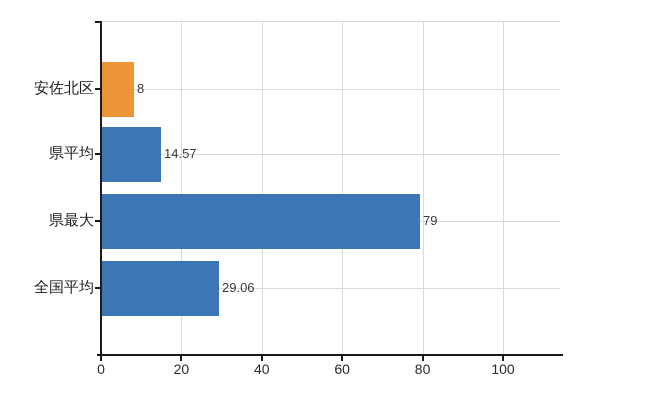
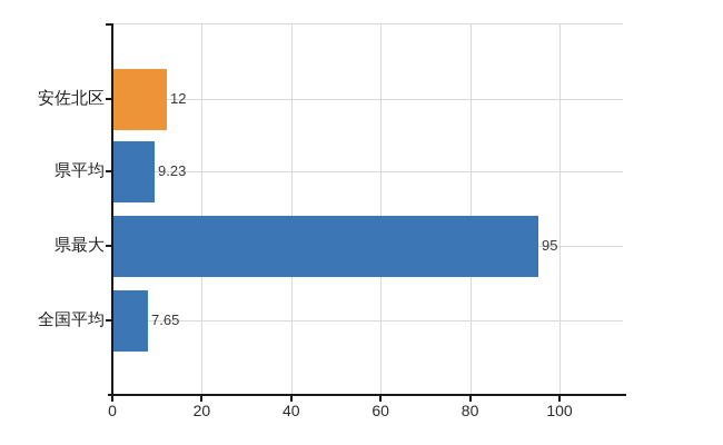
安佐北区: 8 -> 12
県平均: 14.57 -> 9.23
県最大: 79 -> 95
全国平均: 29.06 -> 7.65
